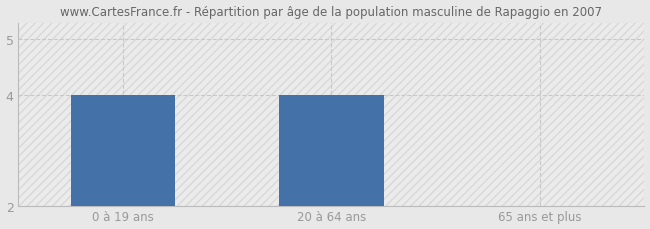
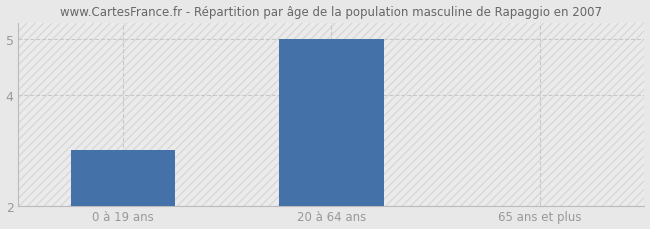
0 à 19 ans: 4.00 -> 3.00
20 à 64 ans: 4.00 -> 5.00
